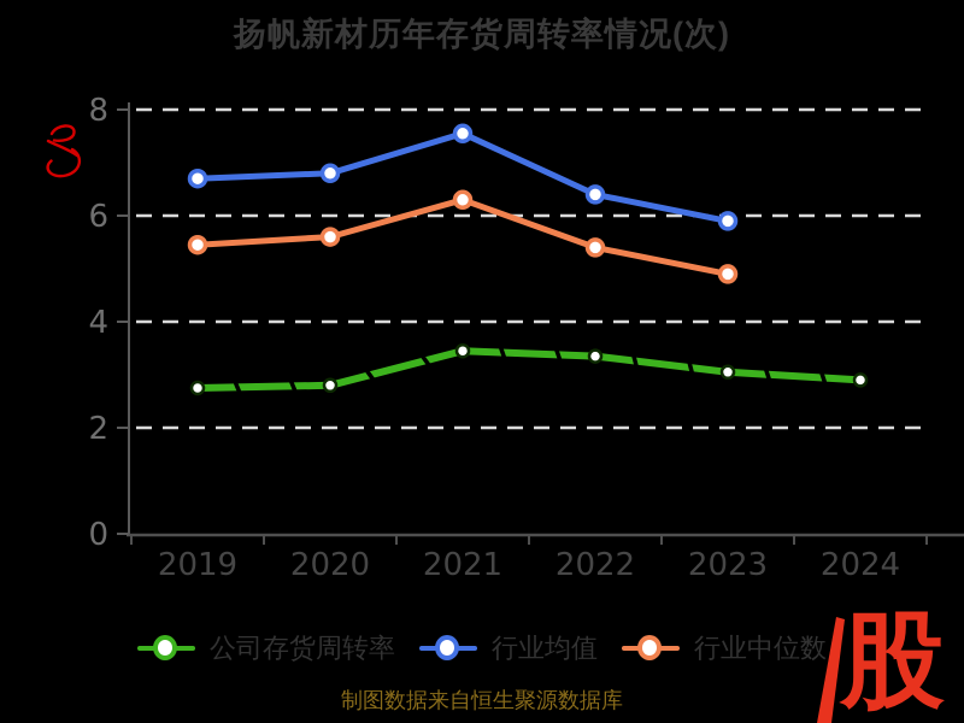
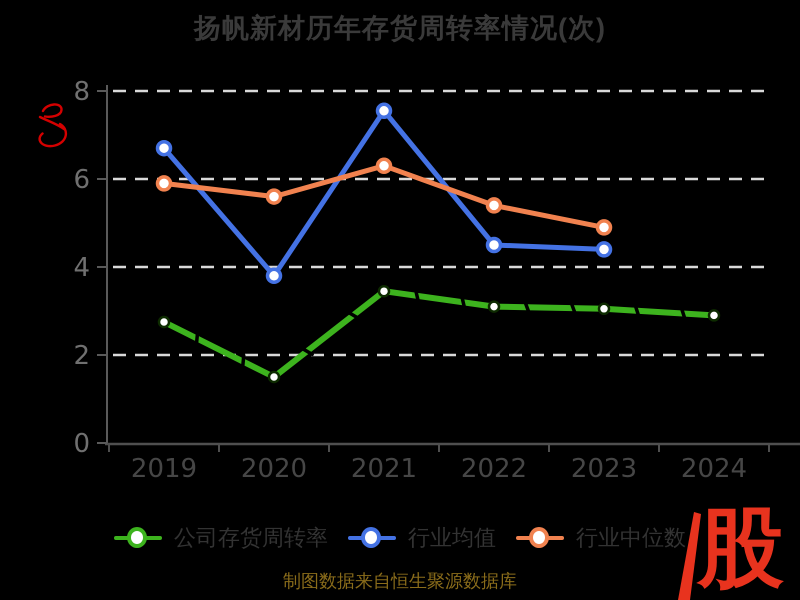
行业中位数/2019: 5.5 -> 5.9
公司存货周转率/2020: 2.8 -> 1.5
行业均值/2020: 6.8 -> 3.8
公司存货周转率/2022: 3.4 -> 3.1
行业均值/2022: 6.4 -> 4.5
行业均值/2023: 5.9 -> 4.4
